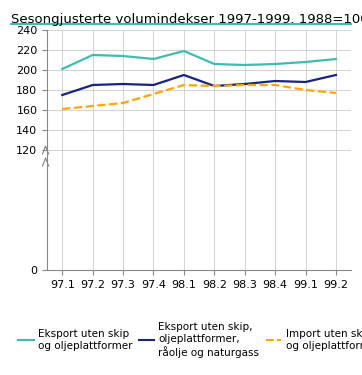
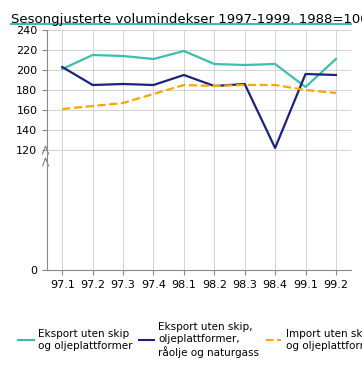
Eksport uten skip, oljeplattformer, råolje og naturgass/97.1: 175 -> 203
Eksport uten skip, oljeplattformer, råolje og naturgass/98.4: 189 -> 122
Eksport uten skip og oljeplattformer/99.1: 208 -> 183
Eksport uten skip, oljeplattformer, råolje og naturgass/99.1: 188 -> 196
